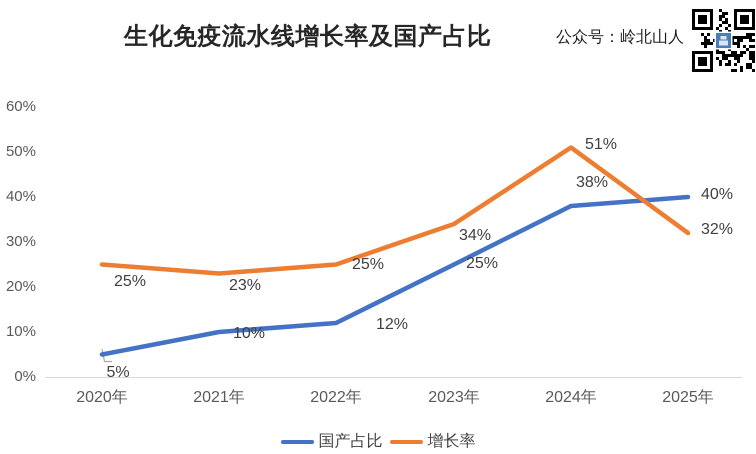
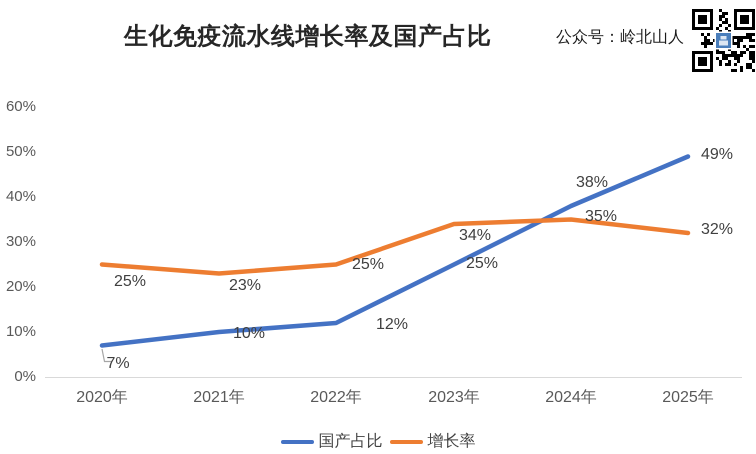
国产占比/2020年: 5% -> 7%
增长率/2024年: 51% -> 35%
国产占比/2025年: 40% -> 49%
